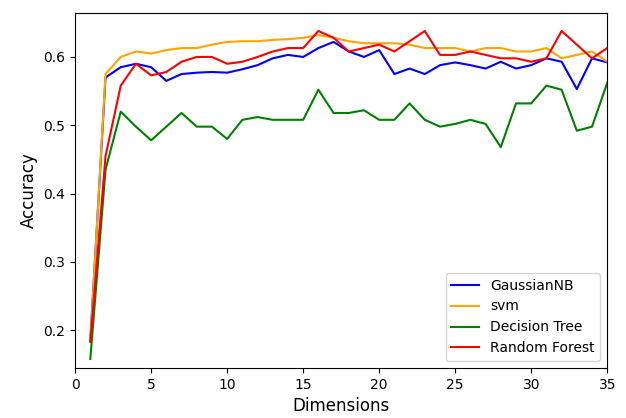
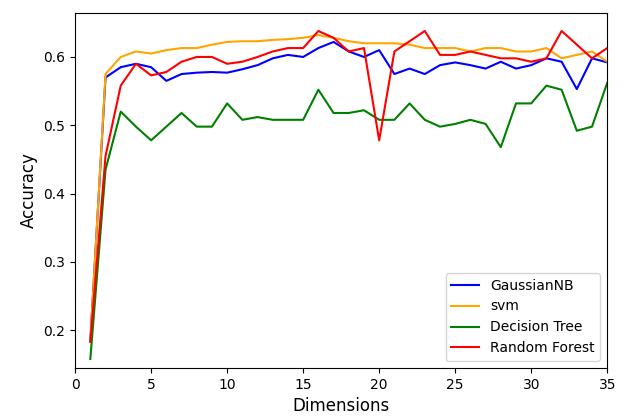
Decision Tree/10: 0.480 -> 0.532
Random Forest/20: 0.618 -> 0.478
